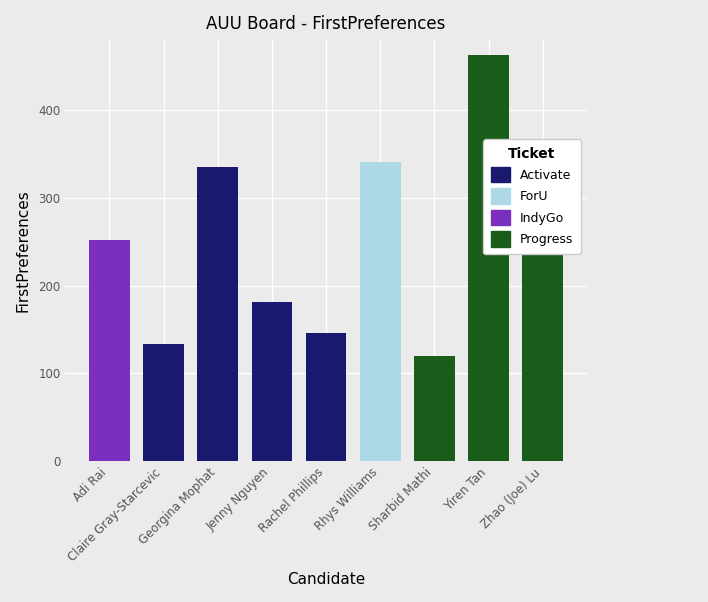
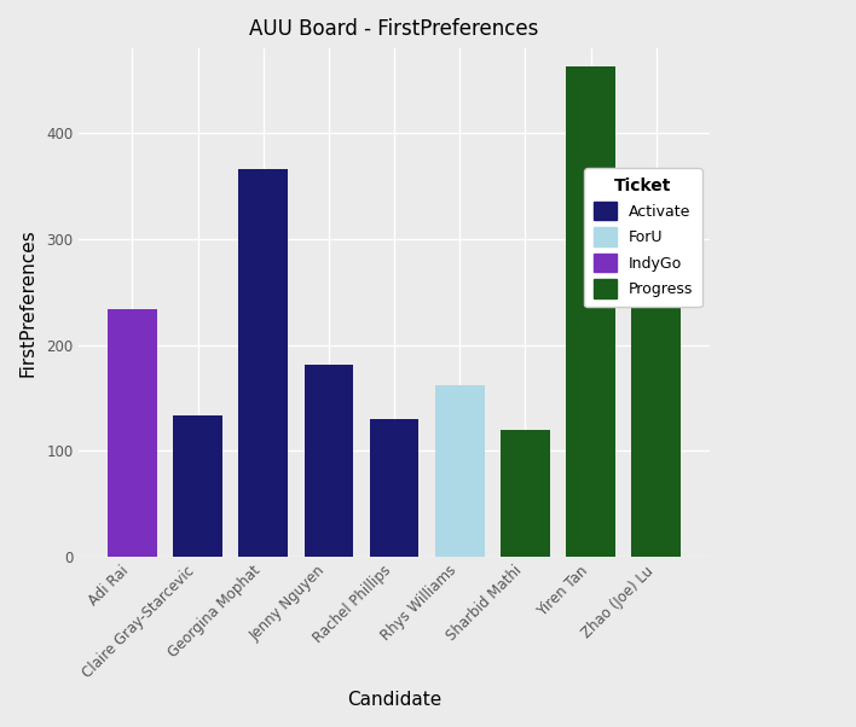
Adi Rai: 252 -> 234
Georgina Mophat: 335 -> 366
Rachel Phillips: 146 -> 130
Rhys Williams: 341 -> 162
